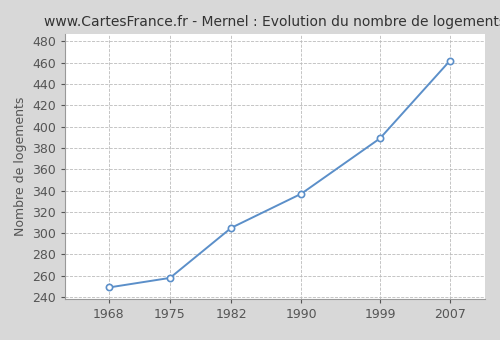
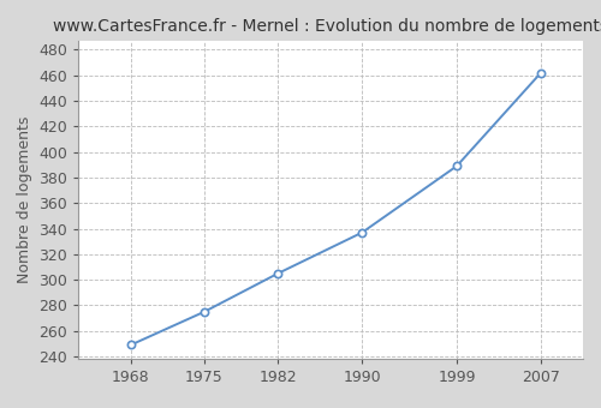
1975: 258 -> 275
